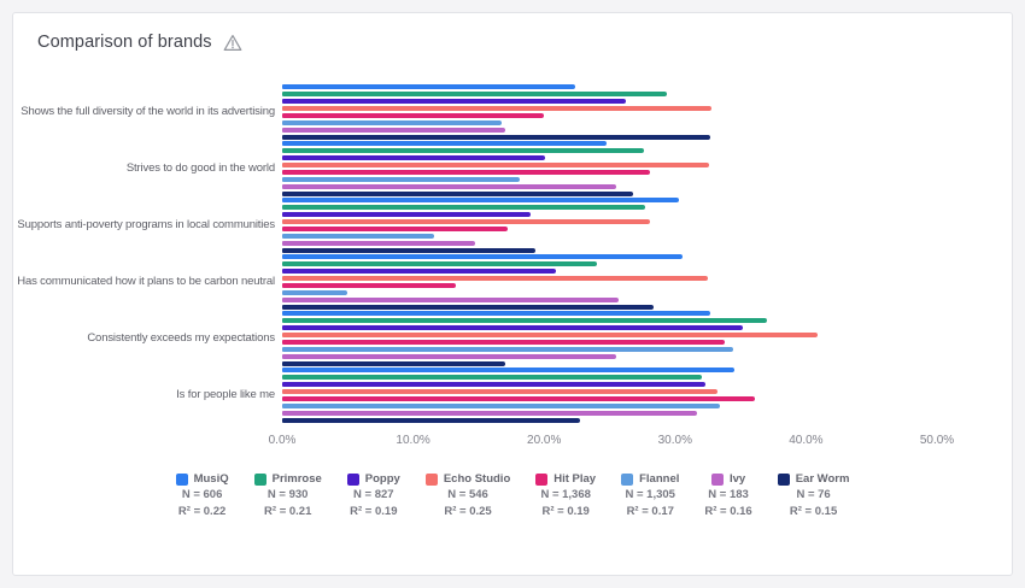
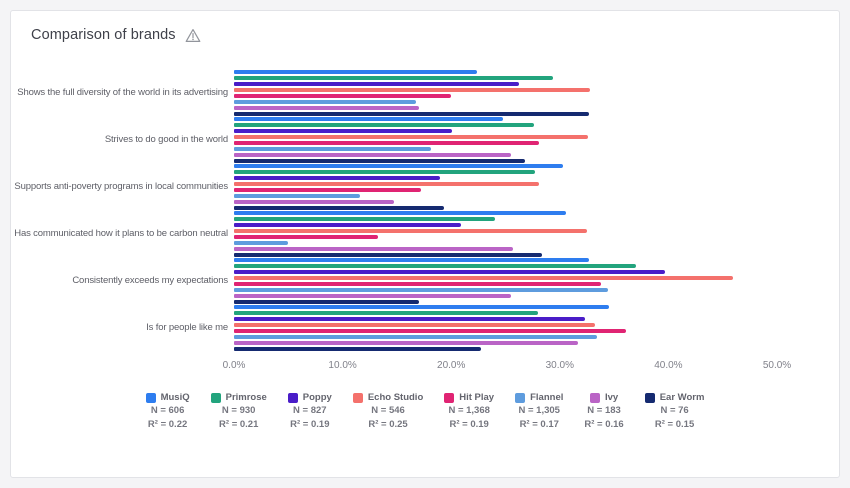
Poppy/Consistently exceeds my expectations: 35.2% -> 39.7%
Echo Studio/Consistently exceeds my expectations: 40.9% -> 45.9%
Primrose/Is for people like me: 32.0% -> 28.0%
